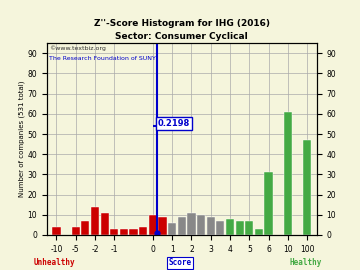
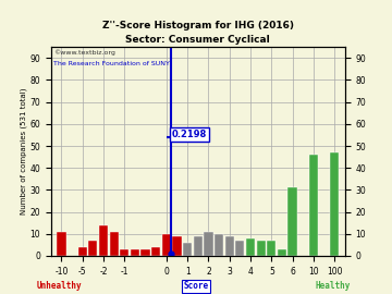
-10: 4 -> 11
10: 61 -> 46
